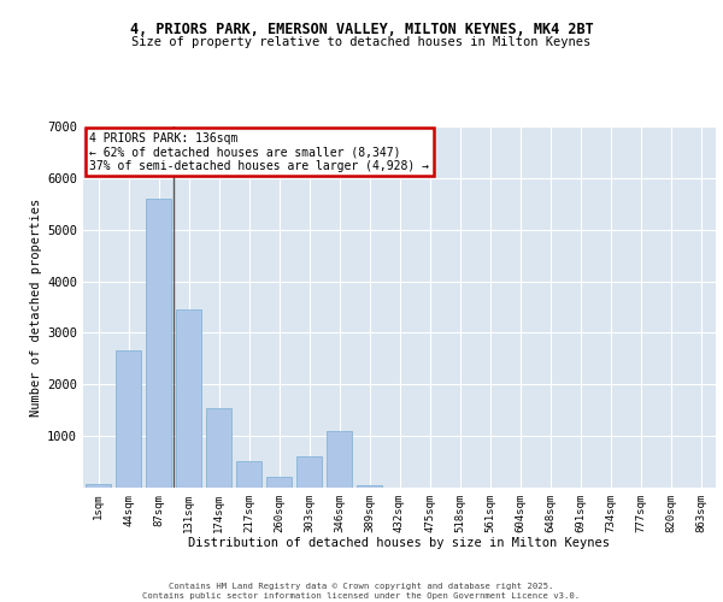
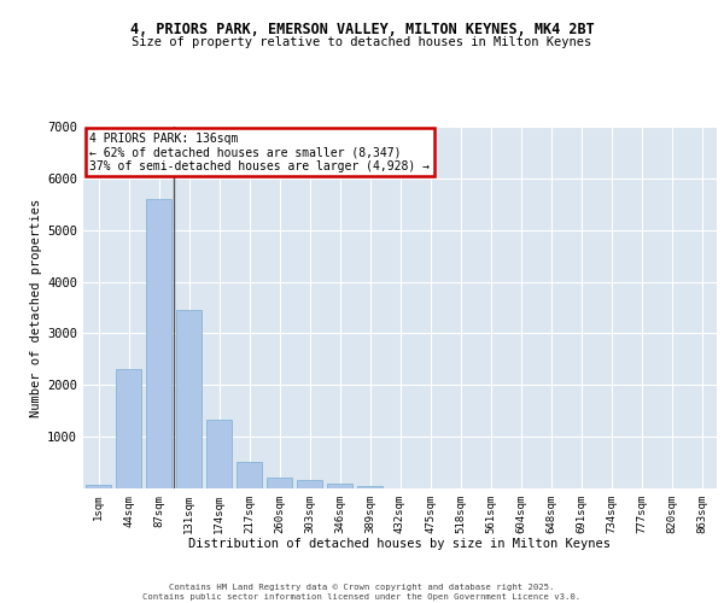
44sqm: 2650 -> 2300
174sqm: 1550 -> 1320
303sqm: 600 -> 180
346sqm: 1100 -> 90
